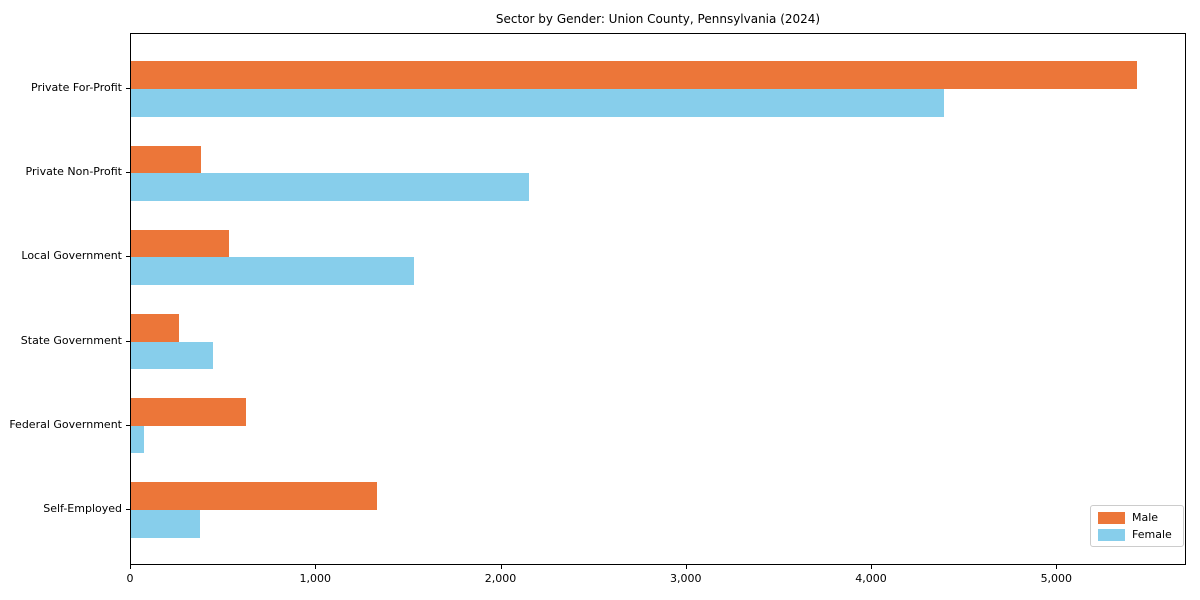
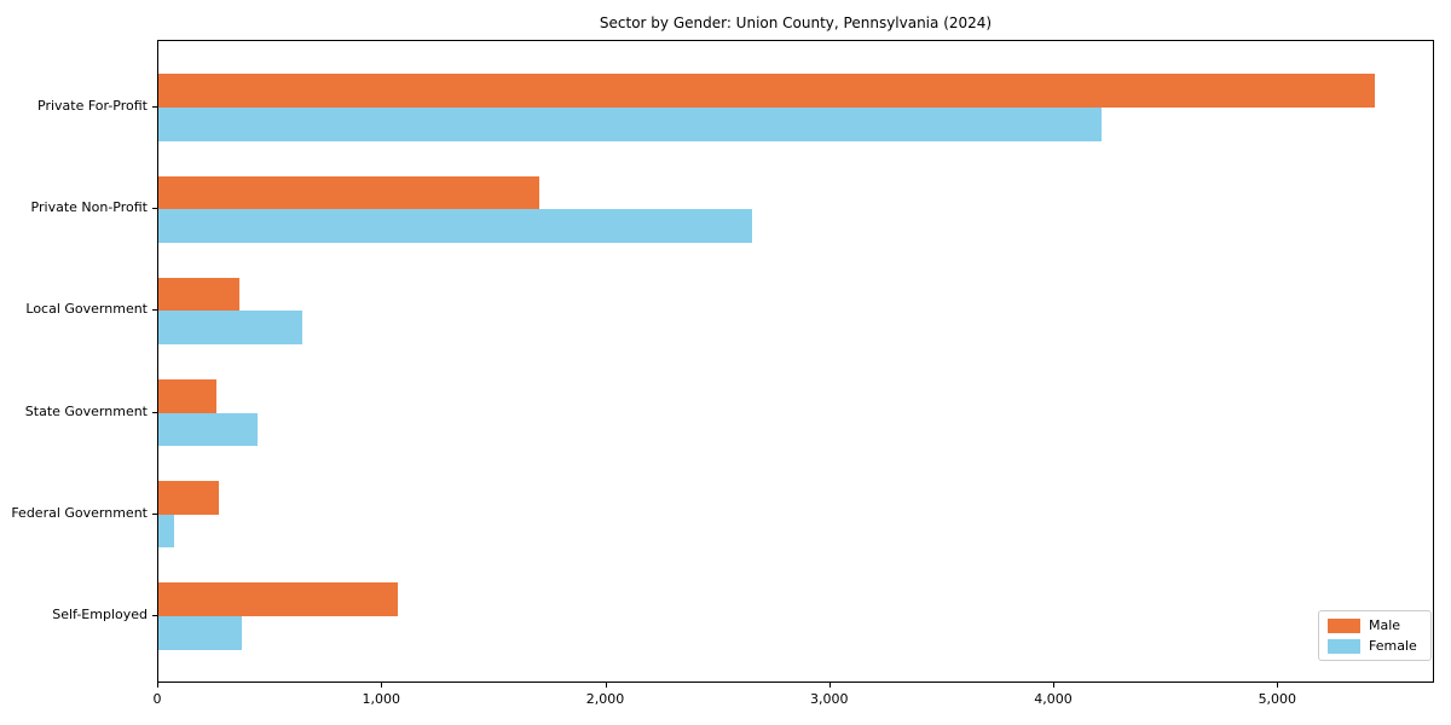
Female/Private For-Profit: 4390 -> 4210
Male/Private Non-Profit: 380 -> 1700
Female/Private Non-Profit: 2150 -> 2650
Male/Local Government: 530 -> 360
Female/Local Government: 1530 -> 640
Male/Federal Government: 620 -> 270
Male/Self-Employed: 1330 -> 1070
